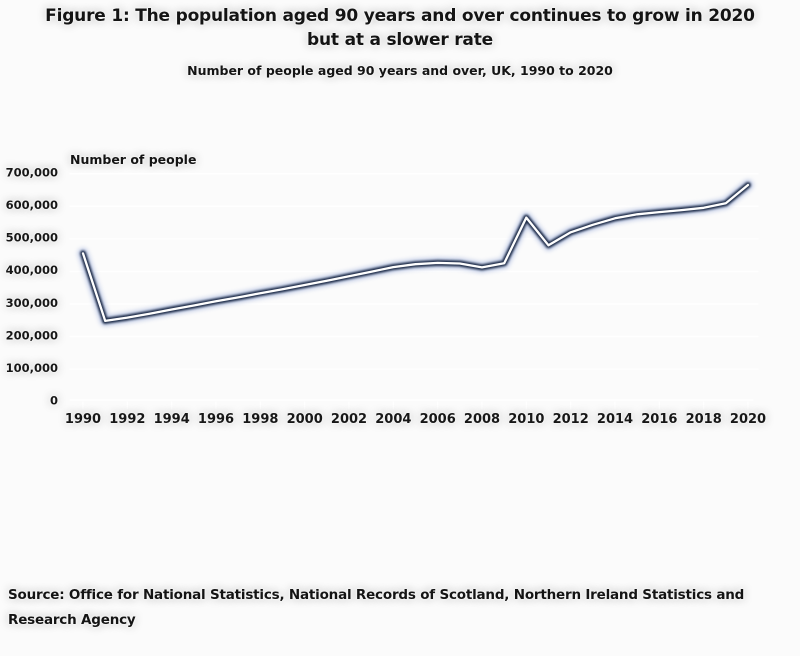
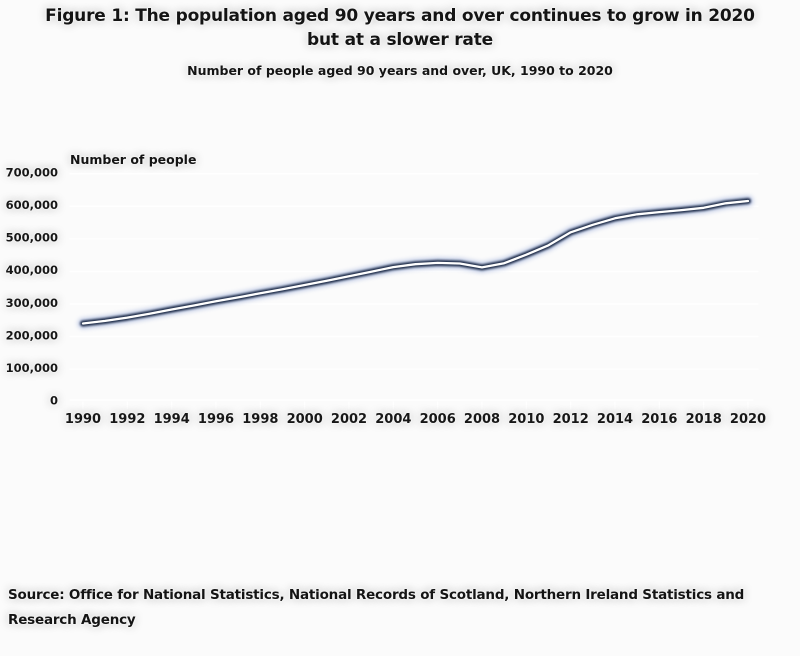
1990: 450000 -> 240000
2010: 560000 -> 450000
2020: 660000 -> 610000
